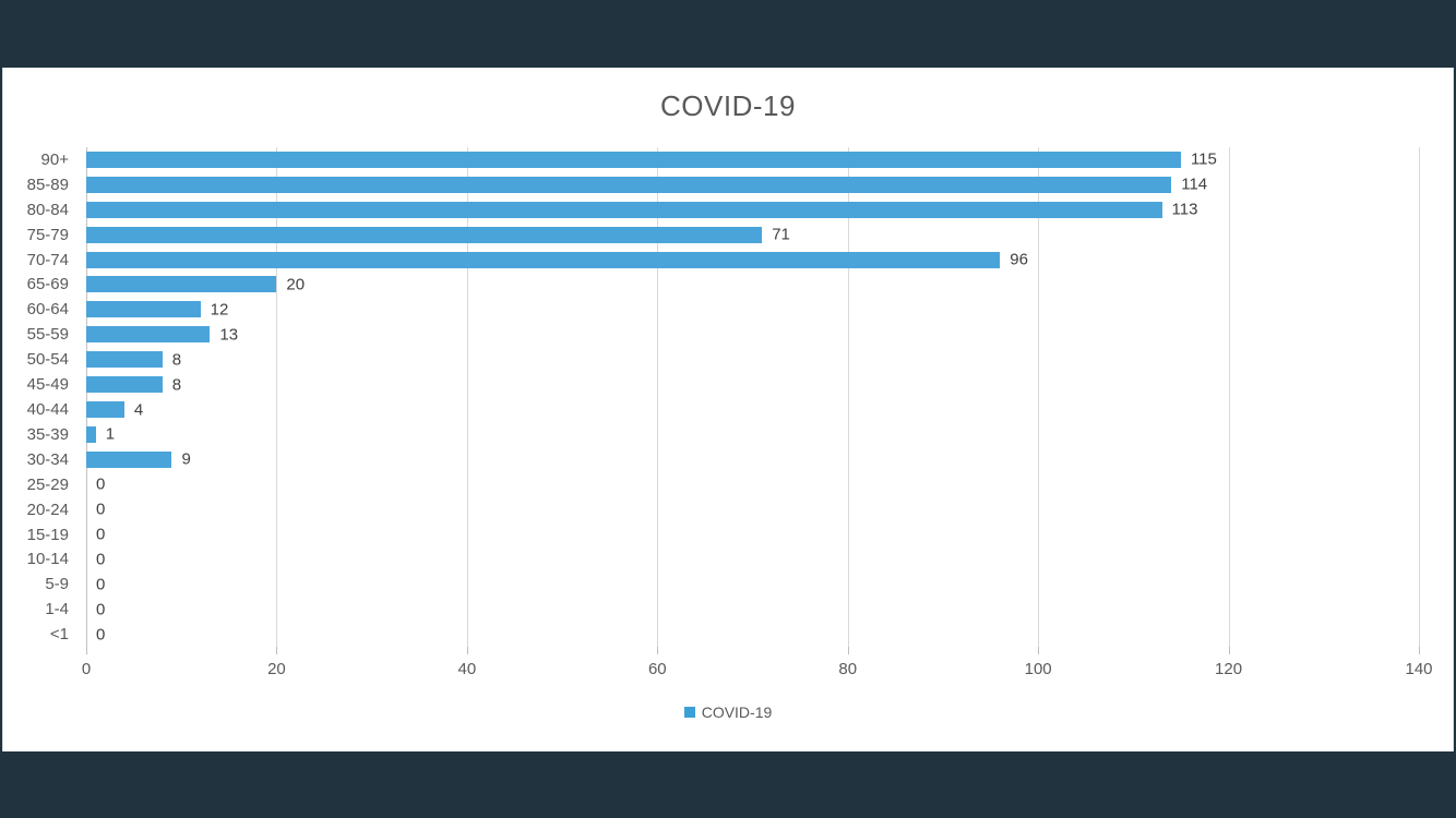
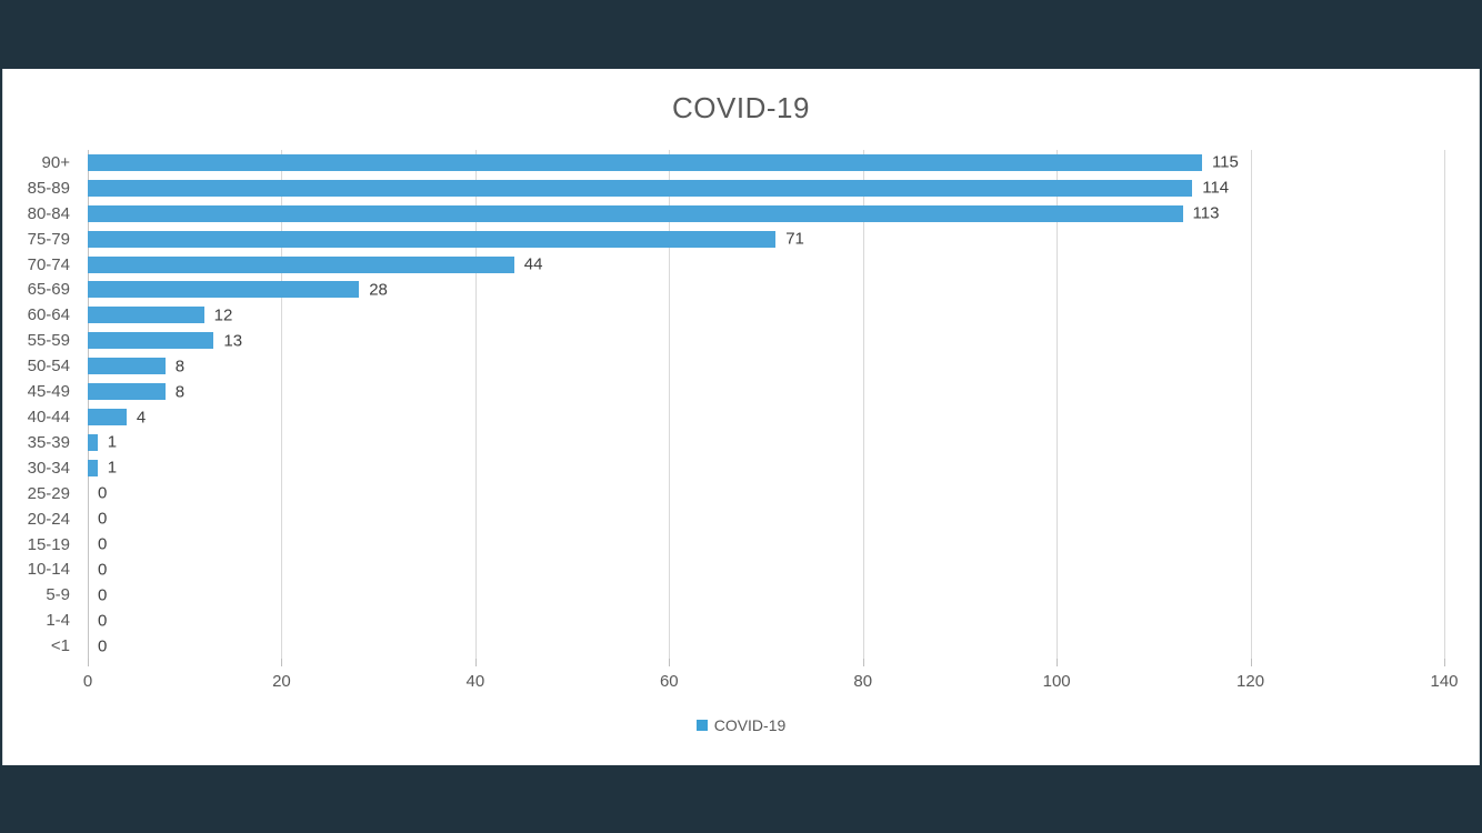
70-74: 96 -> 44
65-69: 20 -> 28
30-34: 9 -> 1
